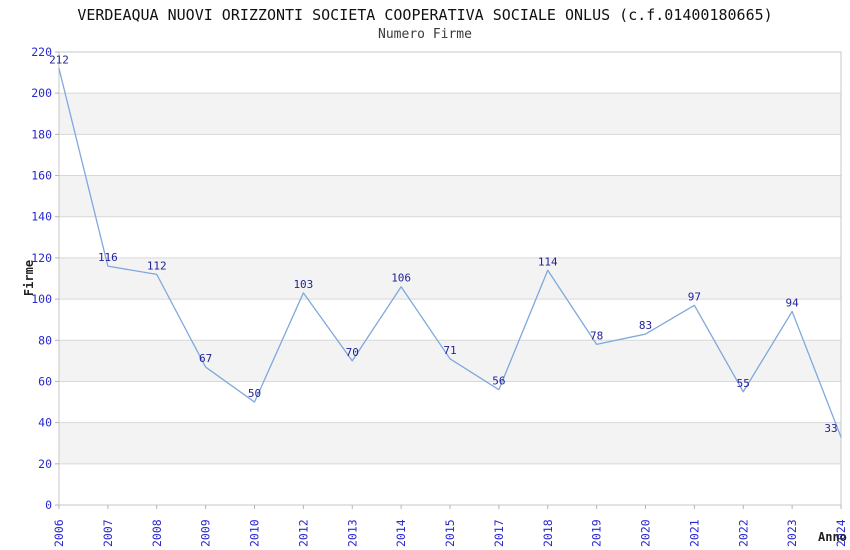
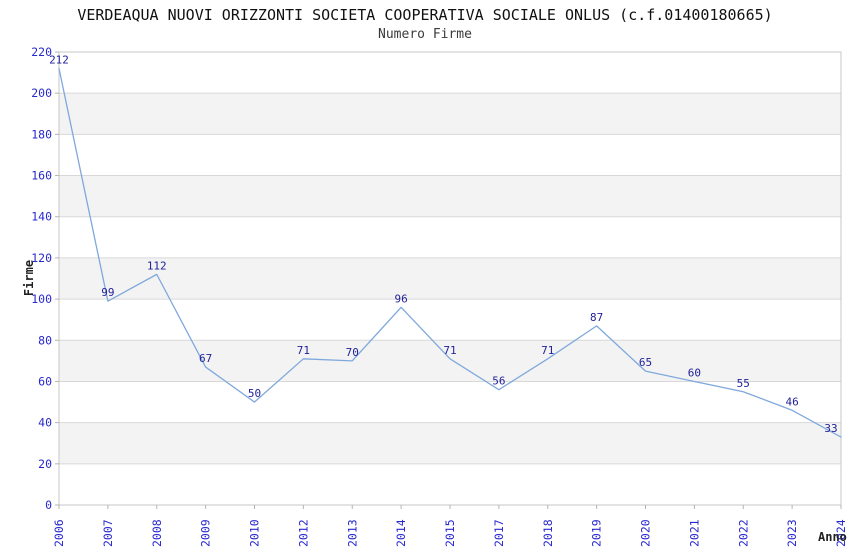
2007: 116 -> 99
2012: 103 -> 71
2014: 106 -> 96
2018: 114 -> 71
2019: 78 -> 87
2020: 83 -> 65
2021: 97 -> 60
2023: 94 -> 46
